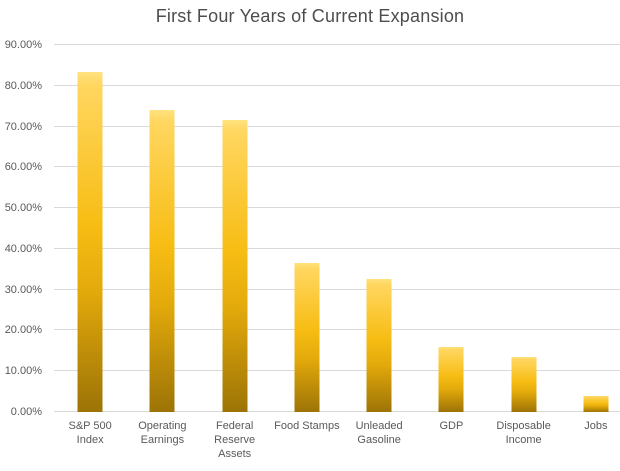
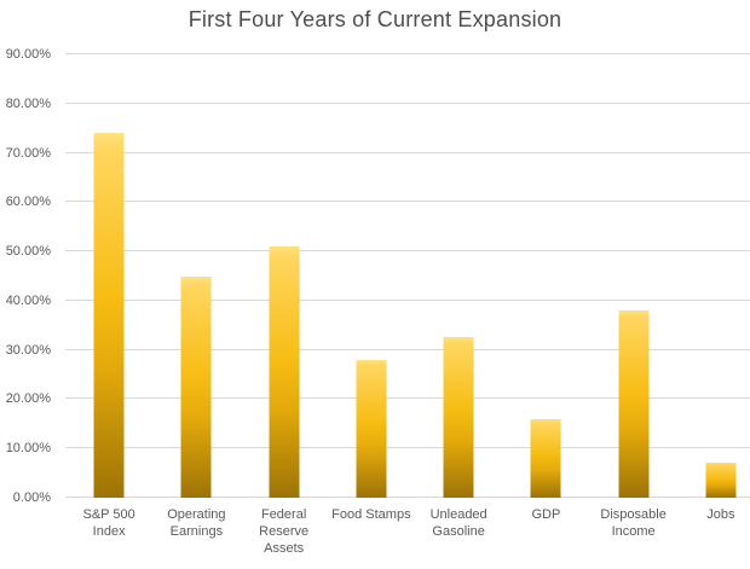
S&P 500 Index: 84% -> 74%
Operating Earnings: 74% -> 45%
Federal Reserve Assets: 72% -> 51%
Food Stamps: 36% -> 28%
Disposable Income: 14% -> 38%
Jobs: 4% -> 7%
